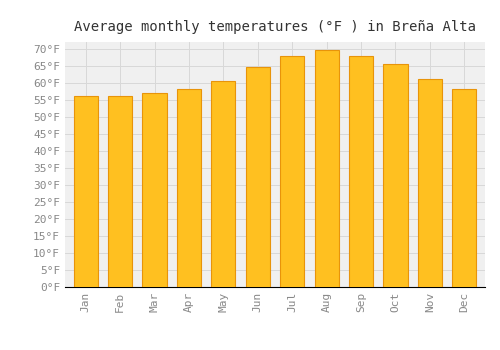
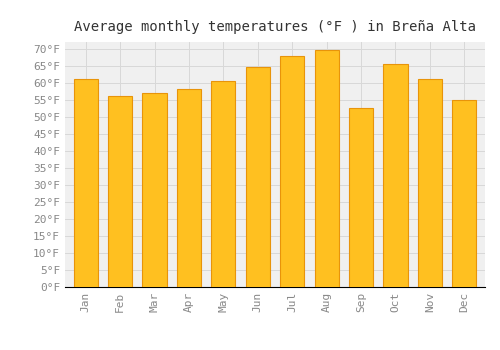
Jan: 56.1°F -> 61.0°F
Sep: 68.0°F -> 52.5°F
Dec: 58.1°F -> 55.0°F
